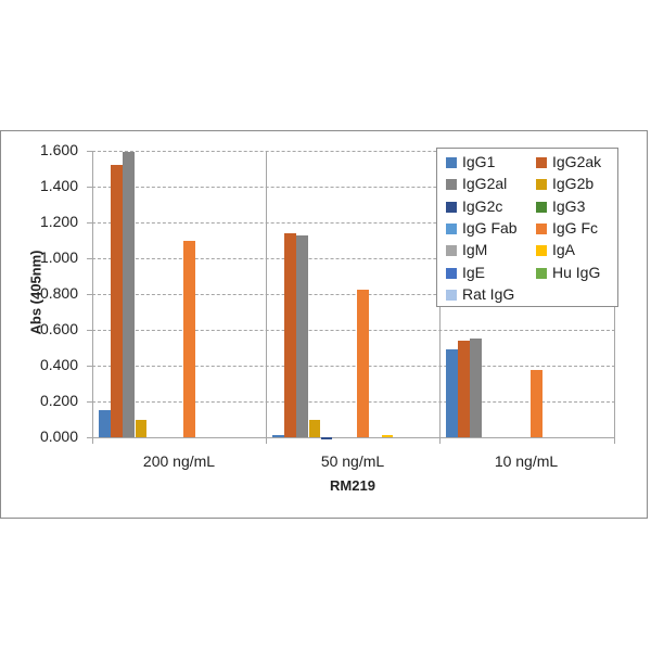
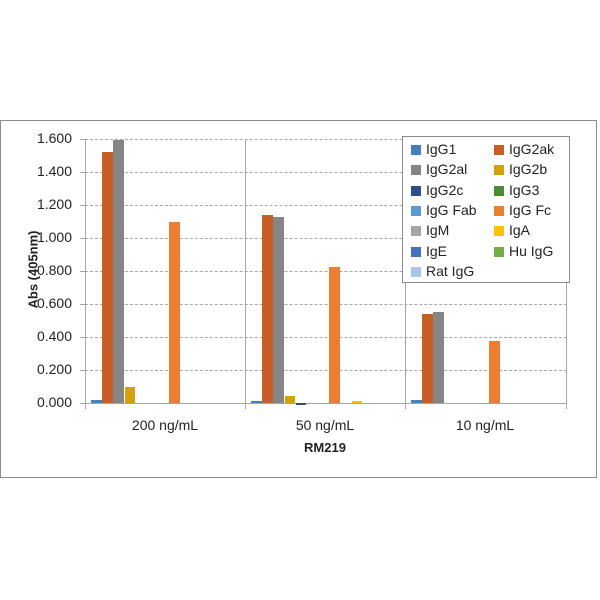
IgG1/200 ng/mL: 0.15 -> 0.02
IgG2b/50 ng/mL: 0.10 -> 0.04
IgG1/10 ng/mL: 0.49 -> 0.02
